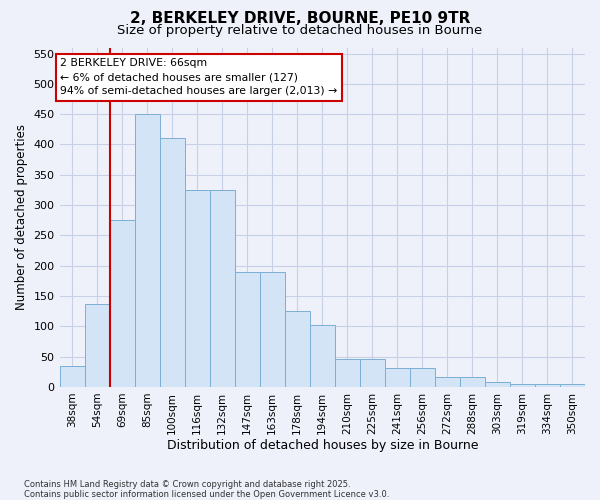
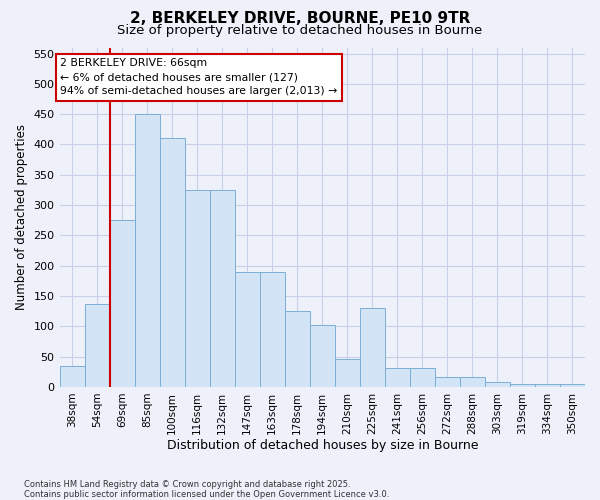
225sqm: 46 -> 130
